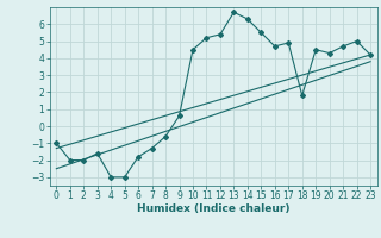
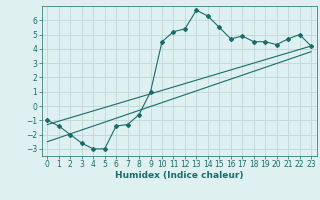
1: -2.0 -> -1.4
3: -1.6 -> -2.6
6: -1.8 -> -1.4
9: 0.6 -> 1.0
18: 1.8 -> 4.5
